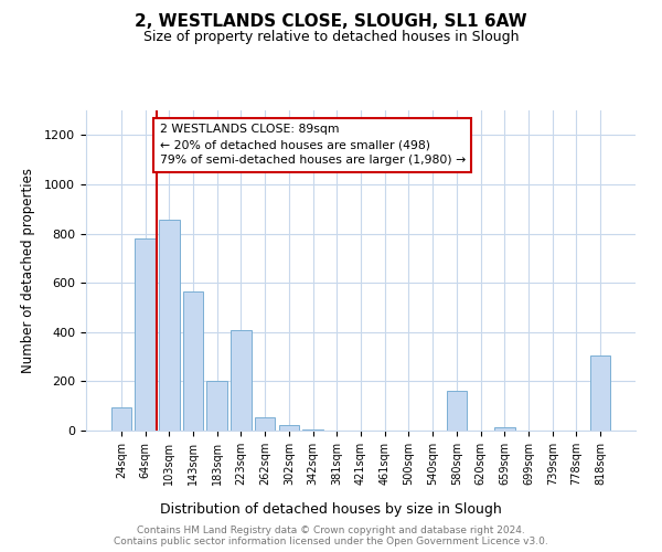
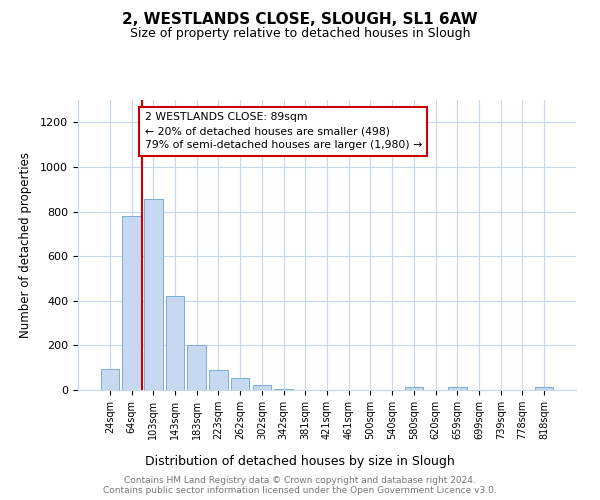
143sqm: 565 -> 420
223sqm: 410 -> 88
580sqm: 160 -> 12
818sqm: 305 -> 12
